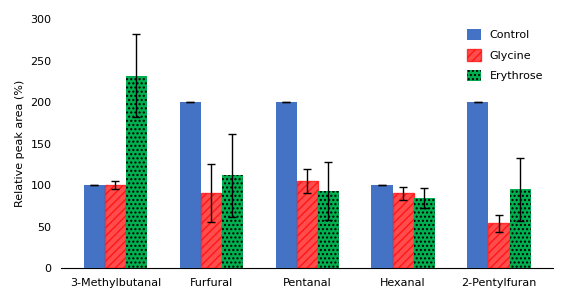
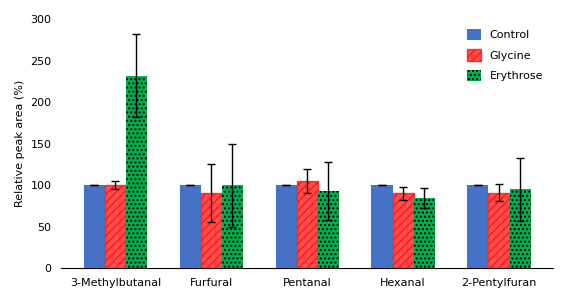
Control/Furfural: 200 -> 100
Erythrose/Furfural: 112 -> 100
Control/Pentanal: 200 -> 100
Control/2-Pentylfuran: 200 -> 100
Glycine/2-Pentylfuran: 54 -> 91
